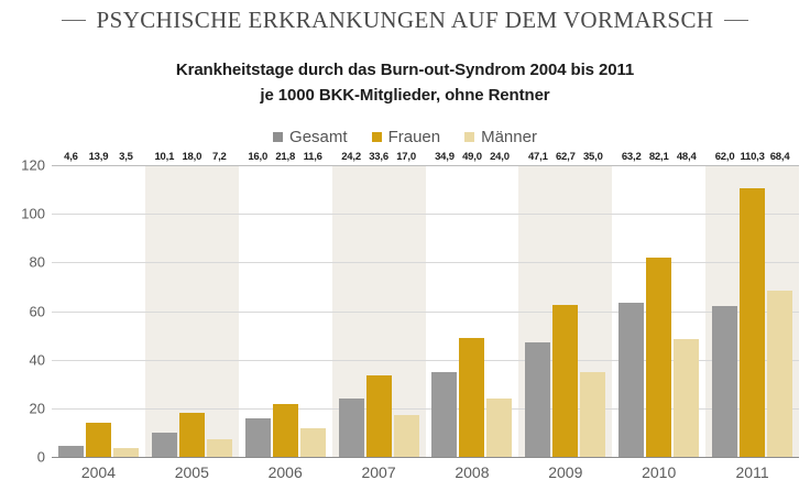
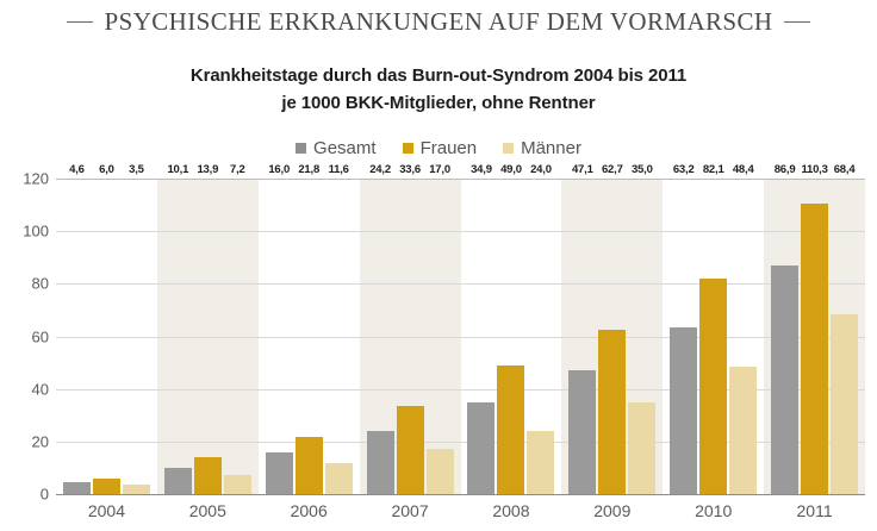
Frauen/2004: 13,9 -> 6,0
Frauen/2005: 18,0 -> 13,9
Gesamt/2011: 62,0 -> 86,9
